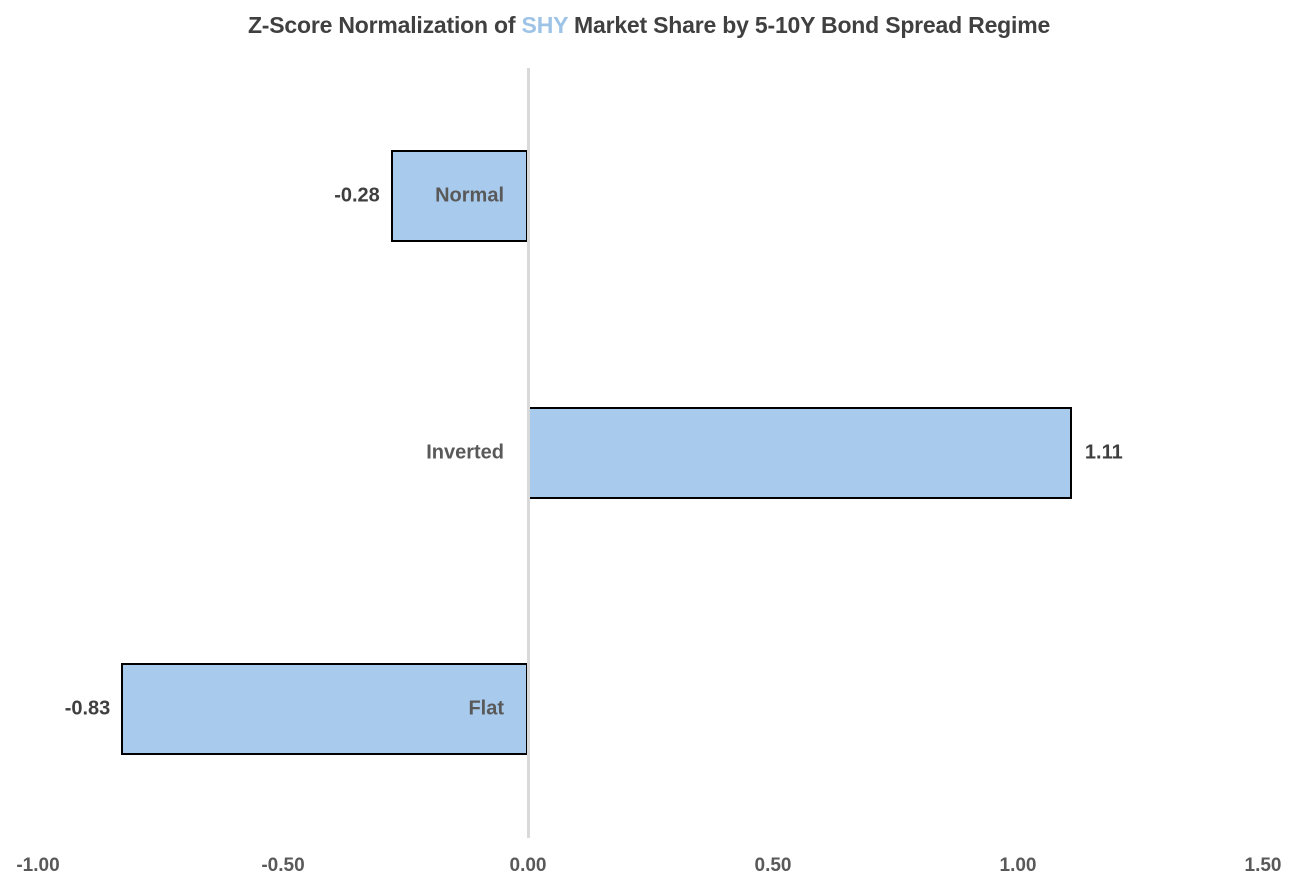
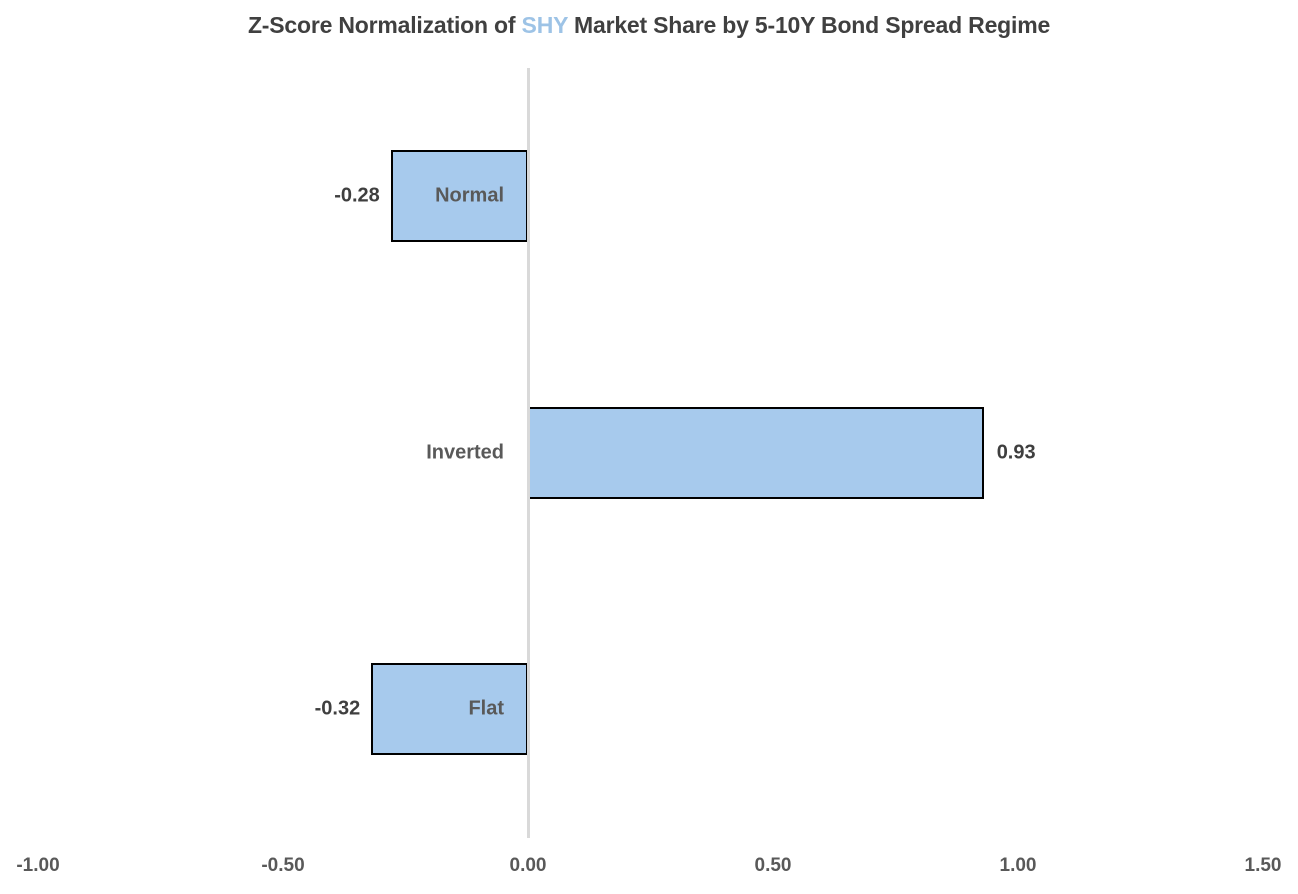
Inverted: 1.11 -> 0.93
Flat: -0.83 -> -0.32
